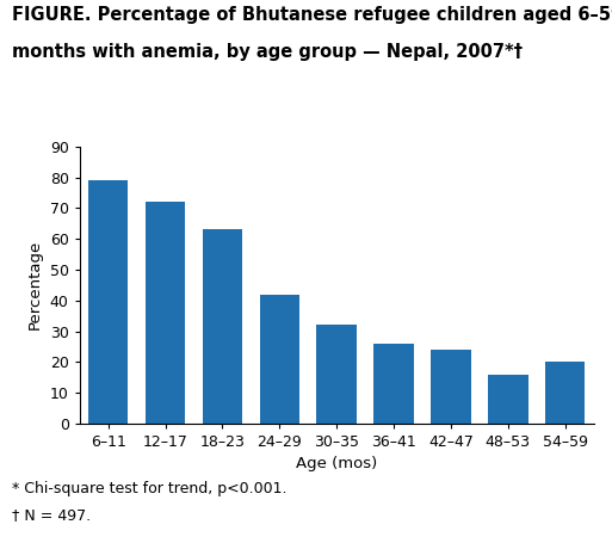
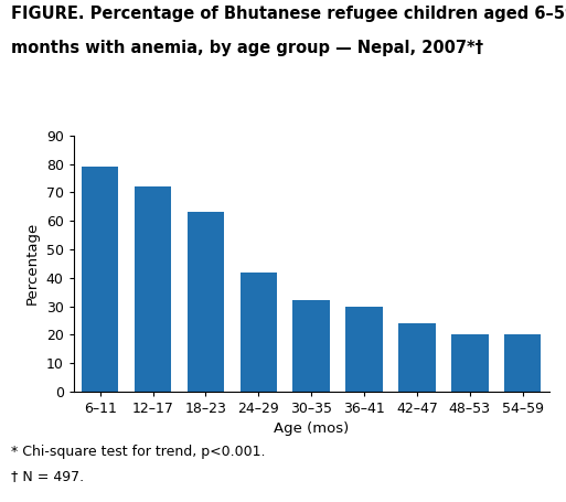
36–41: 26 -> 30
48–53: 16 -> 20
